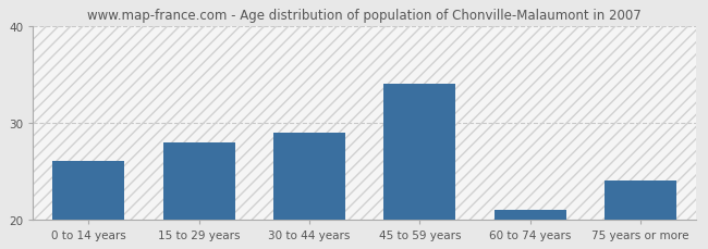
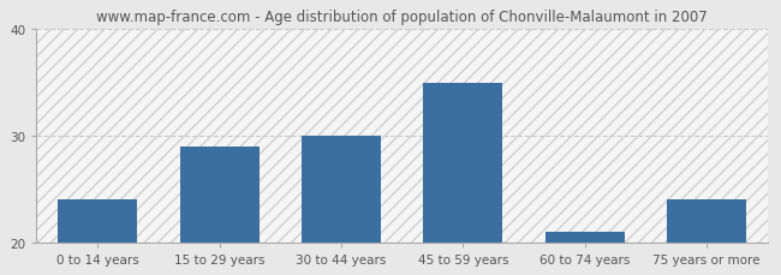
0 to 14 years: 26 -> 24
15 to 29 years: 28 -> 29
30 to 44 years: 29 -> 30
45 to 59 years: 34 -> 35
